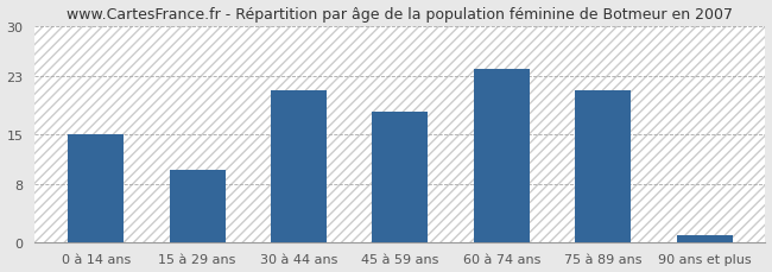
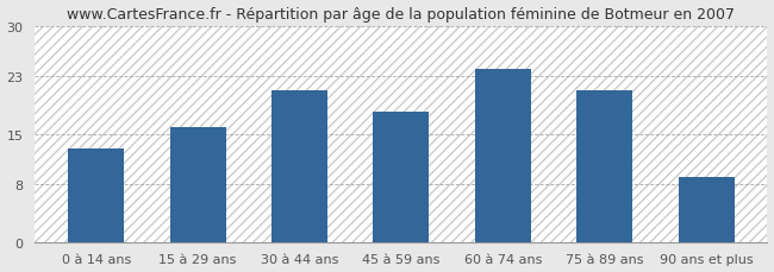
0 à 14 ans: 15 -> 13
15 à 29 ans: 10 -> 16
90 ans et plus: 1 -> 9
